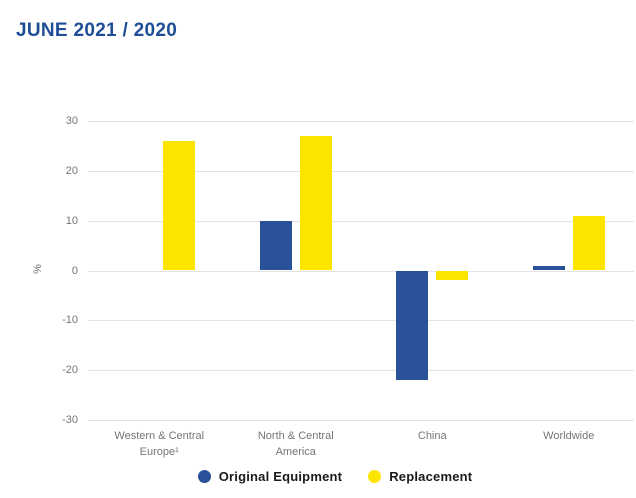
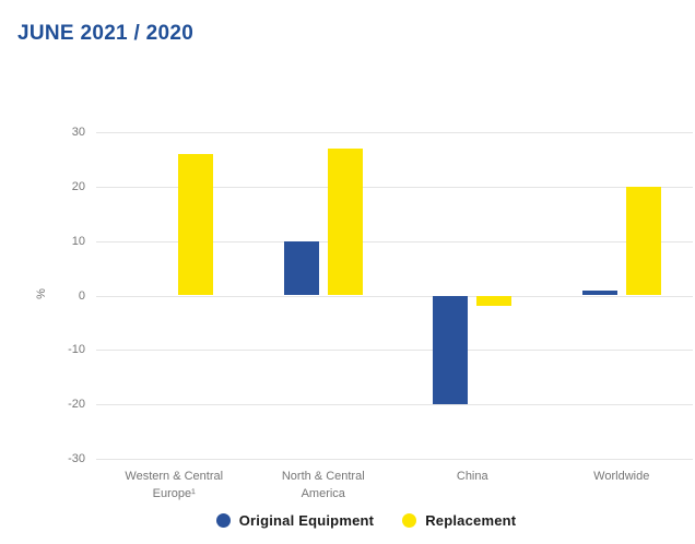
Original Equipment/China: -22 -> -20
Replacement/Worldwide: 11 -> 20
